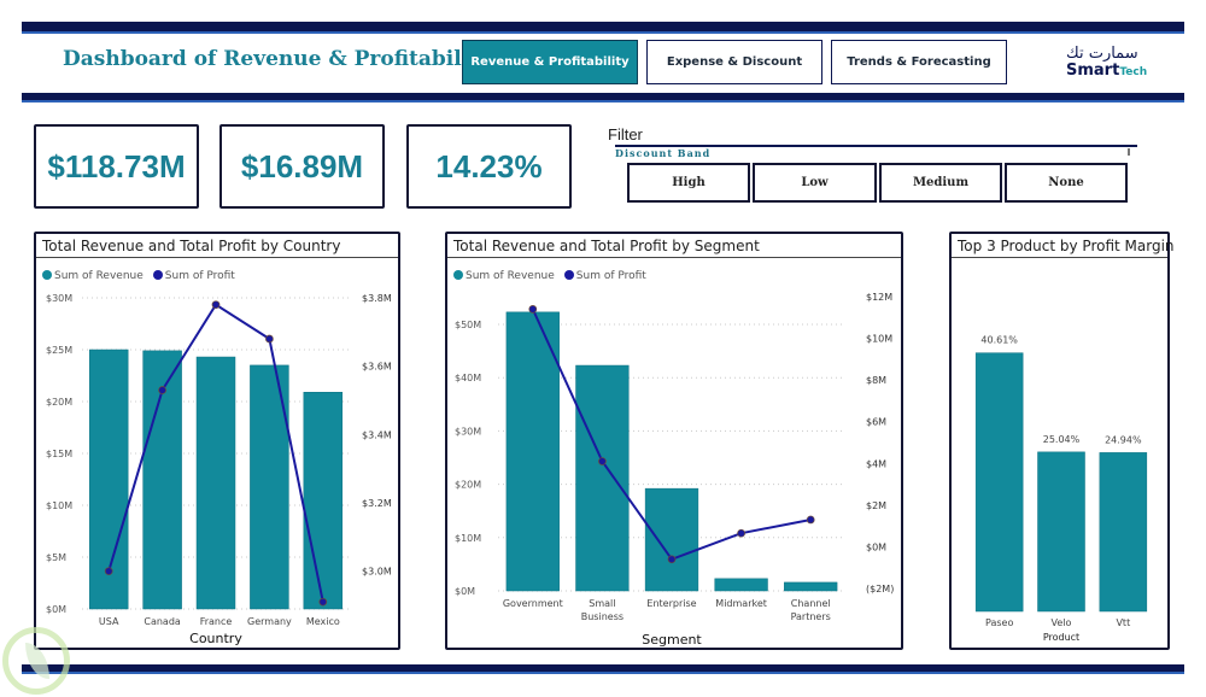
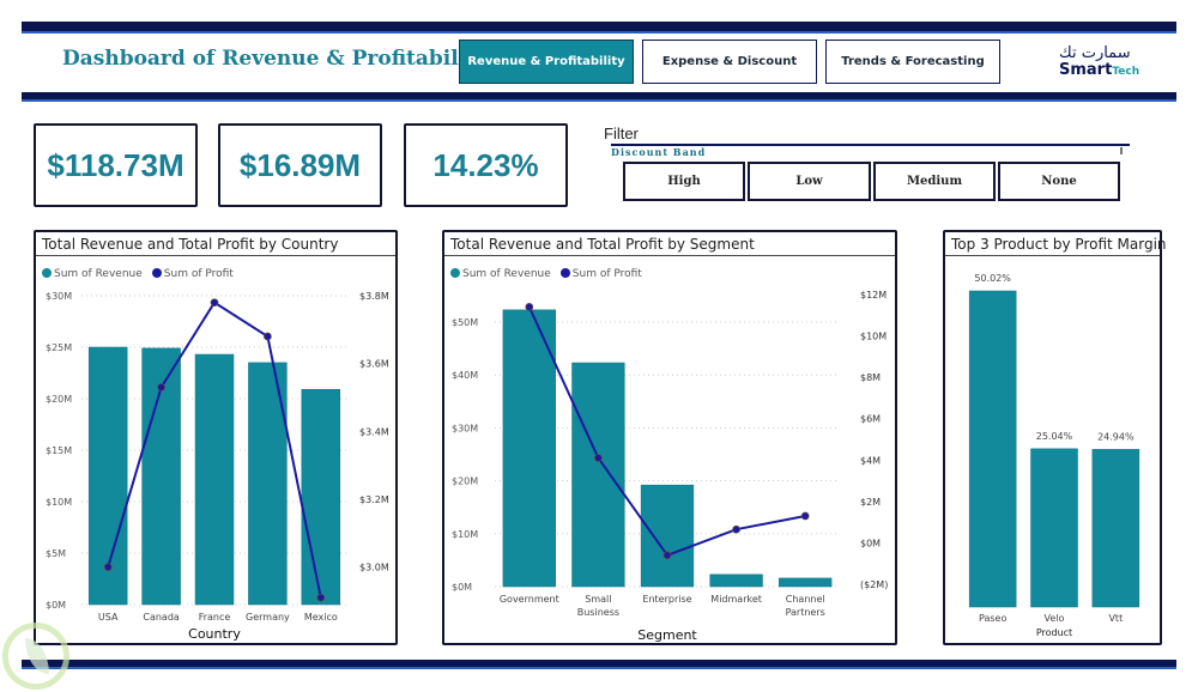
Top 3 Product by Profit Margin/Paseo: 40.61% -> 50.02%
